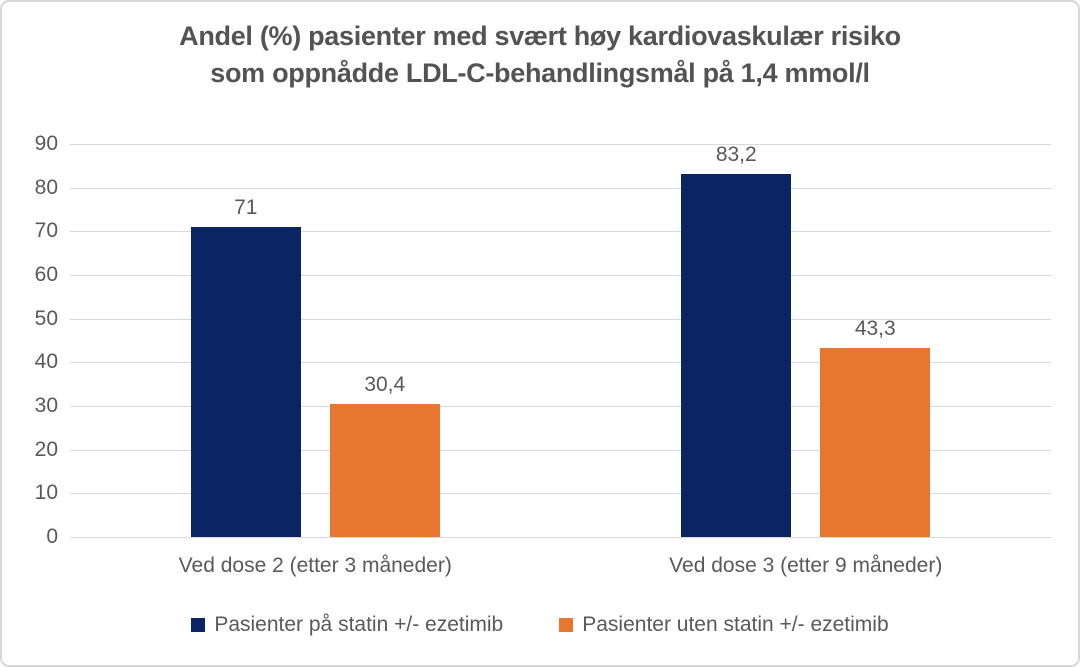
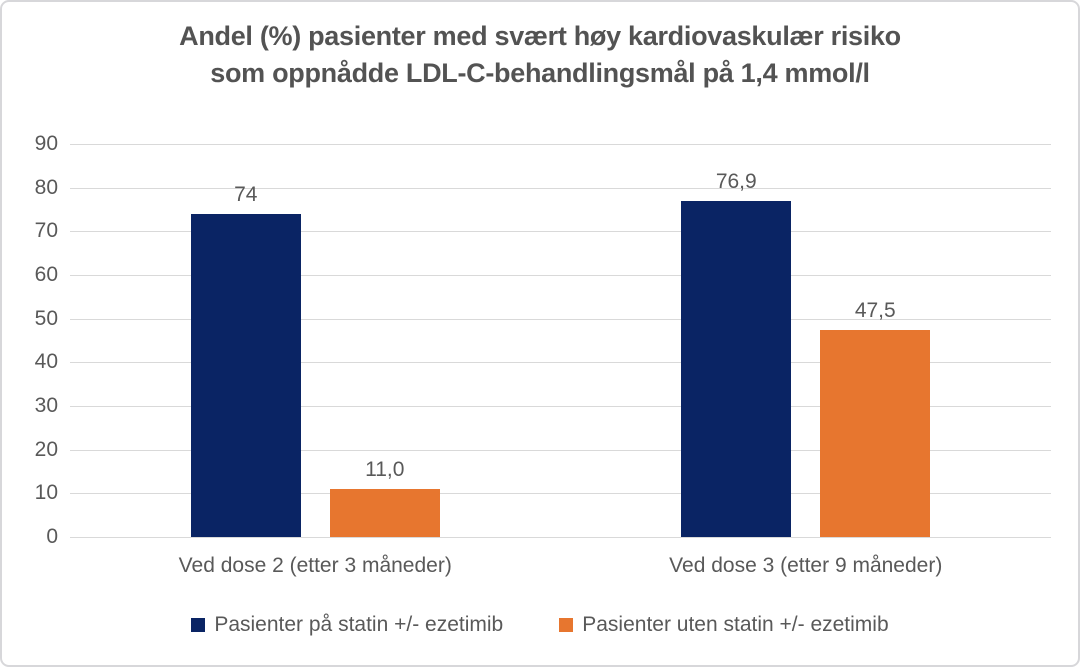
Pasienter på statin +/- ezetimib/Ved dose 2 (etter 3 måneder): 71 -> 74
Pasienter uten statin +/- ezetimib/Ved dose 2 (etter 3 måneder): 30,4 -> 11,0
Pasienter på statin +/- ezetimib/Ved dose 3 (etter 9 måneder): 83,2 -> 76,9
Pasienter uten statin +/- ezetimib/Ved dose 3 (etter 9 måneder): 43,3 -> 47,5
